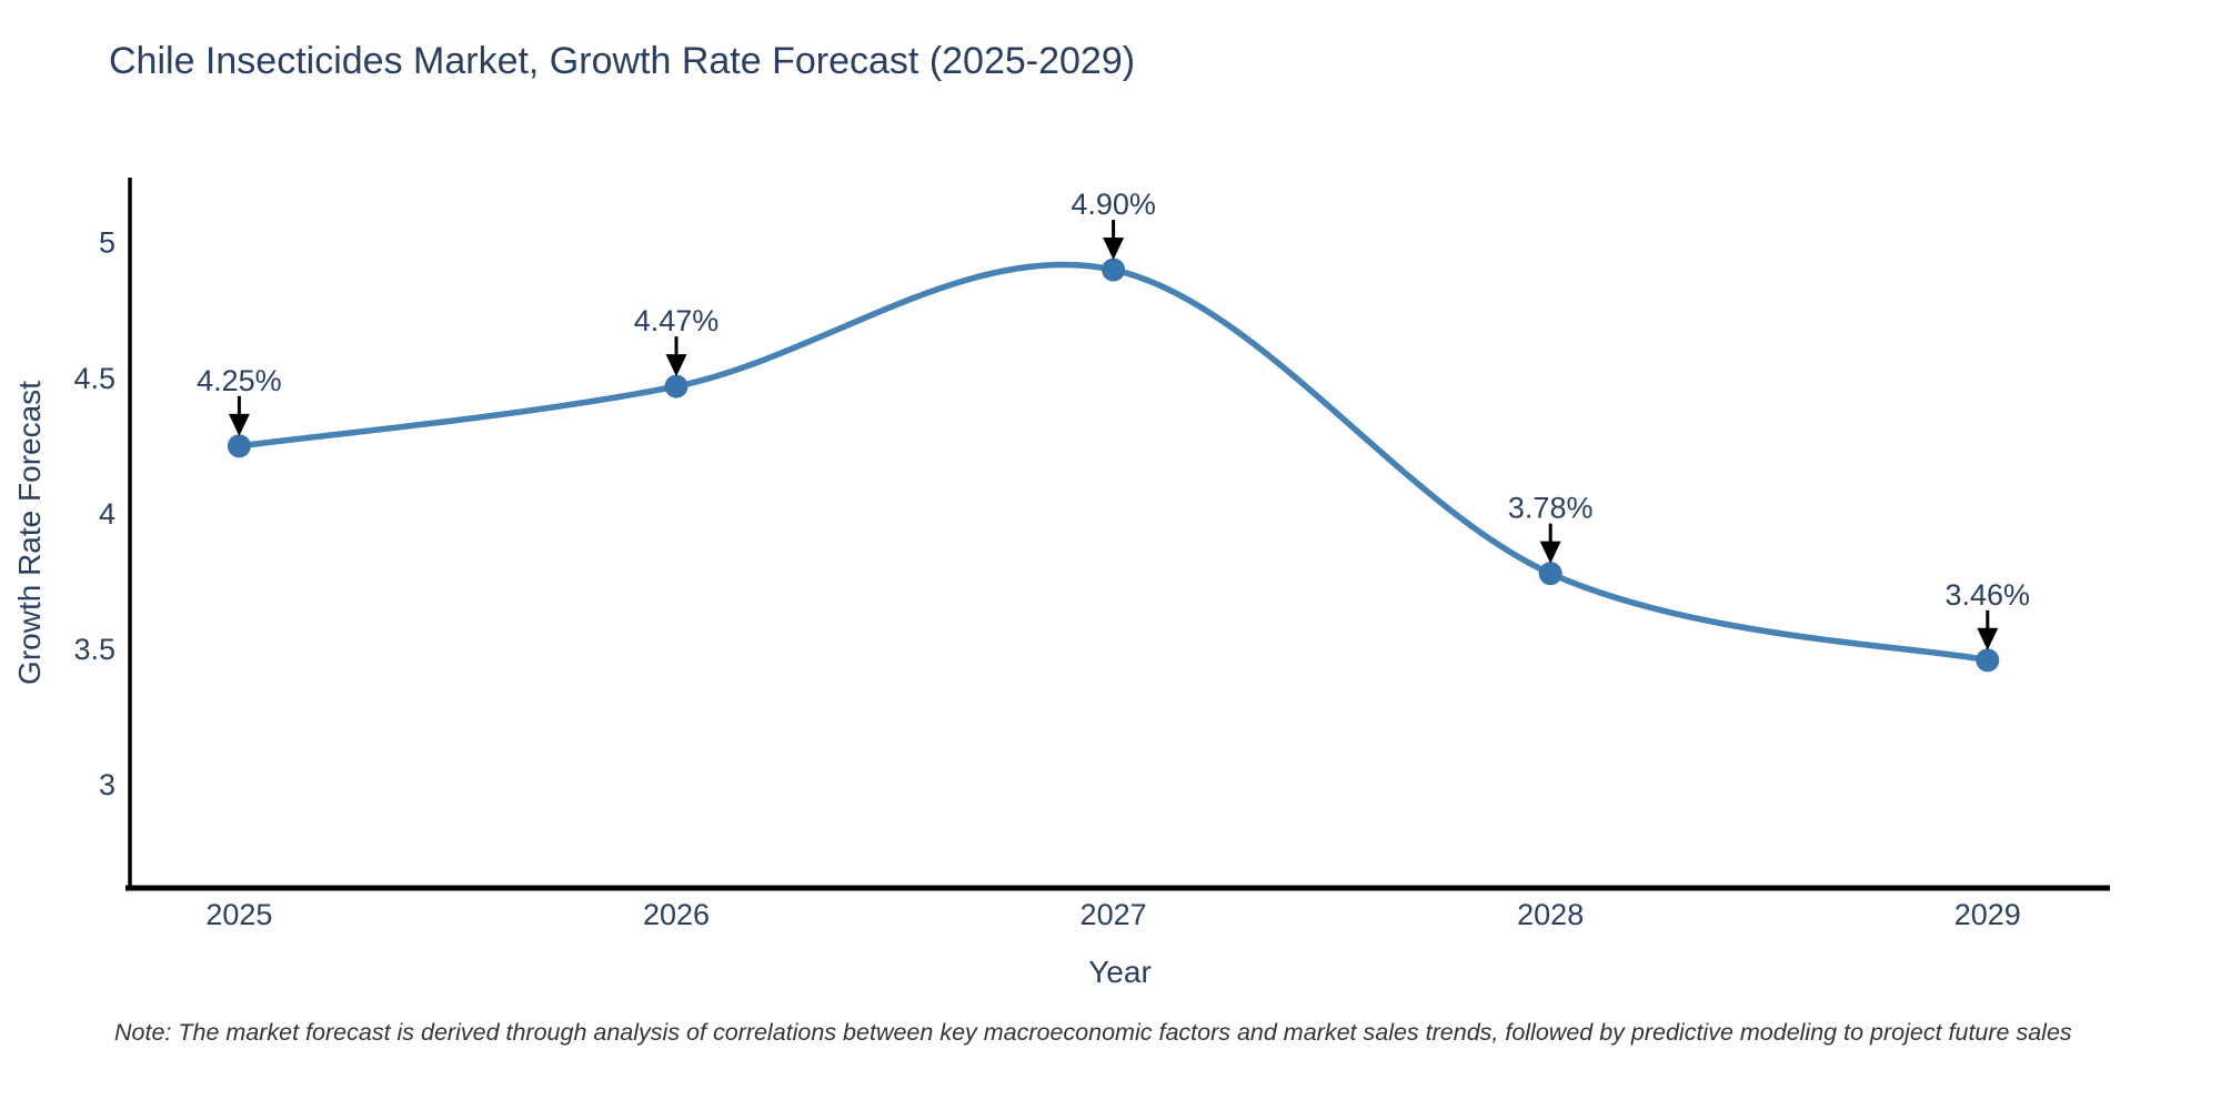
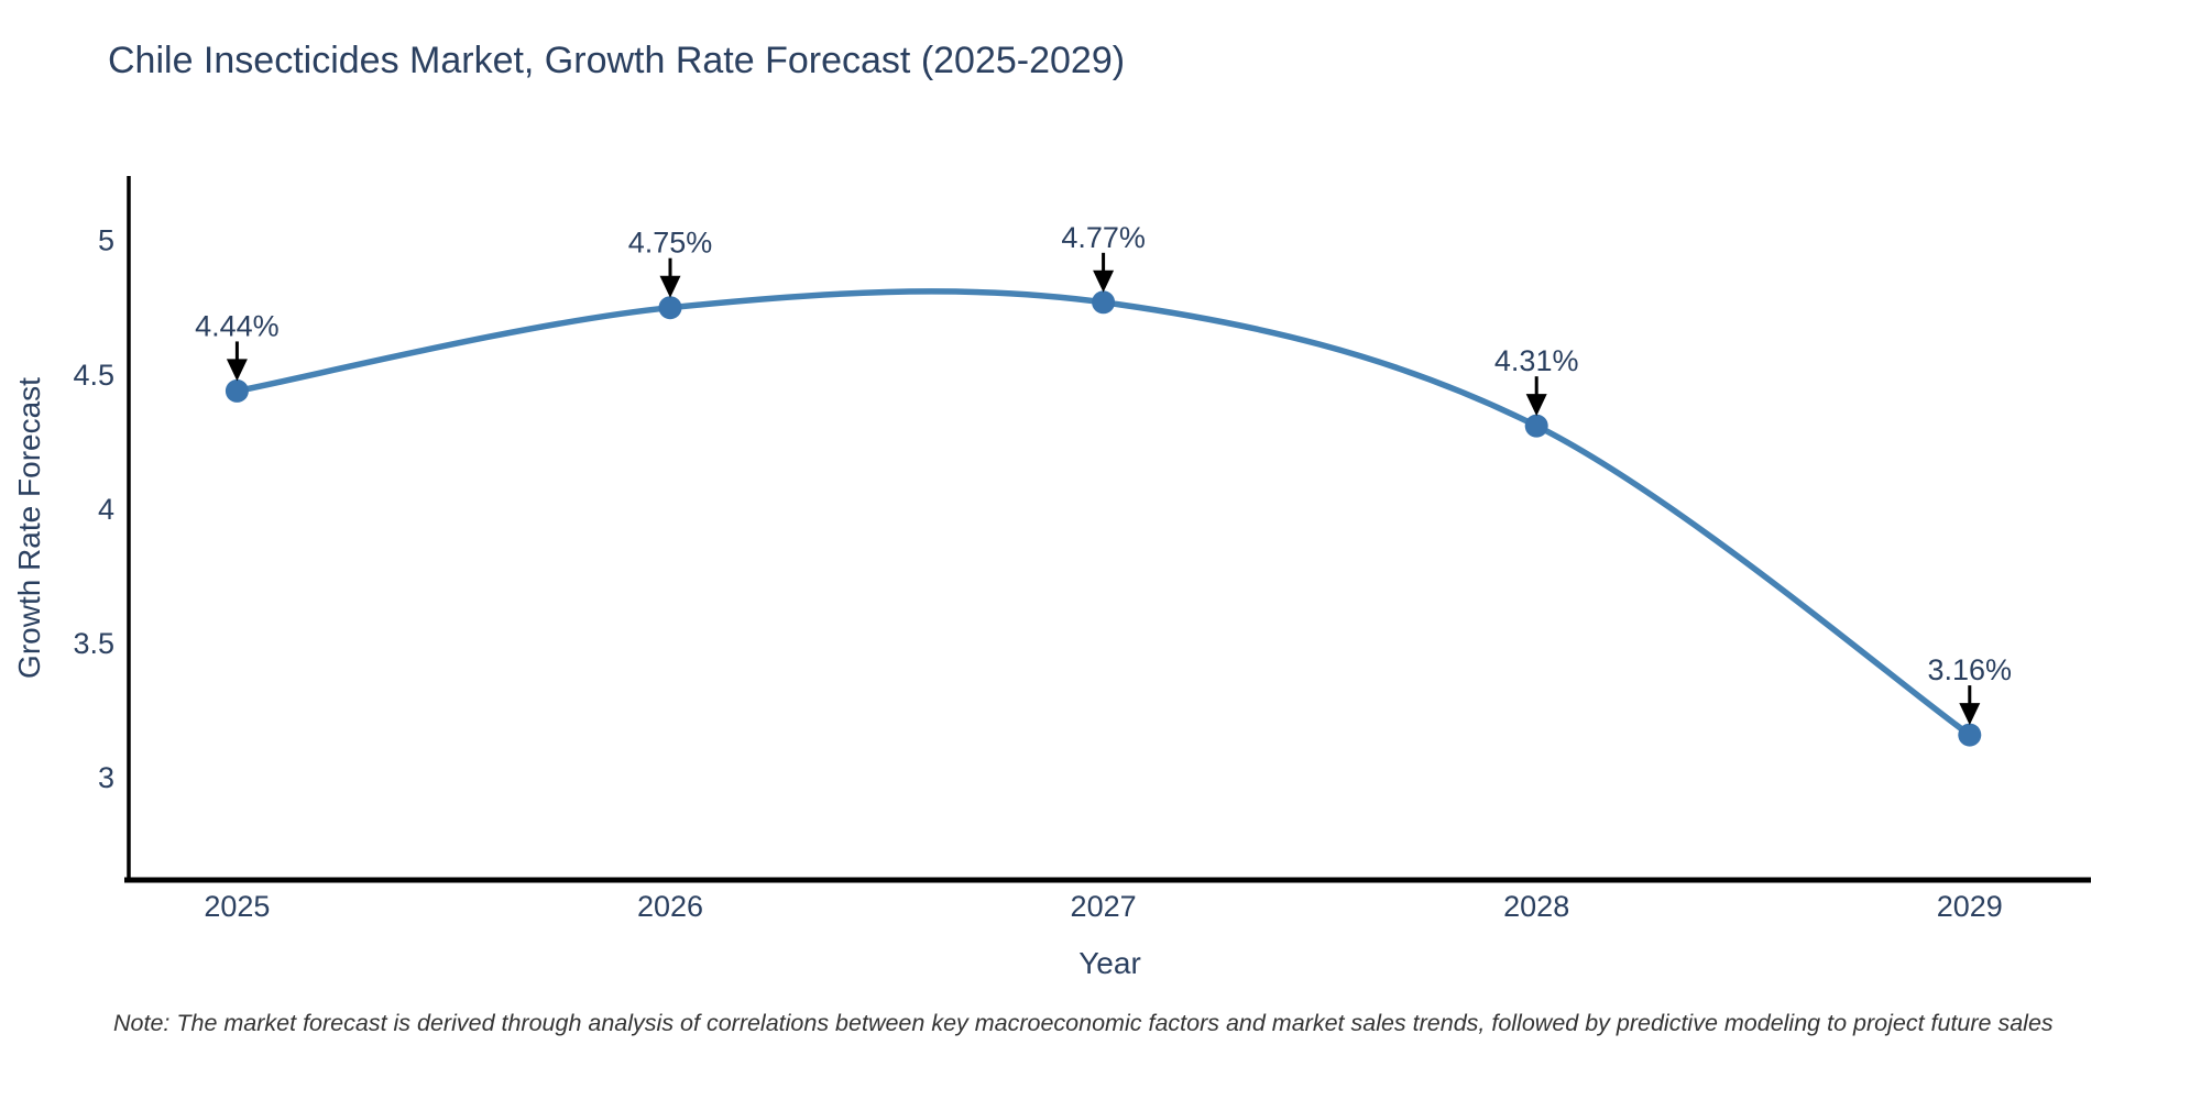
2025: 4.25% -> 4.44%
2026: 4.47% -> 4.75%
2027: 4.90% -> 4.77%
2028: 3.78% -> 4.31%
2029: 3.46% -> 3.16%
